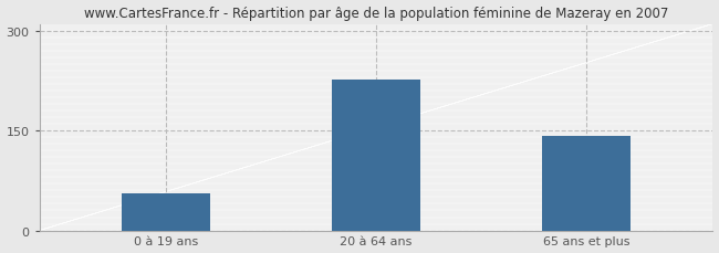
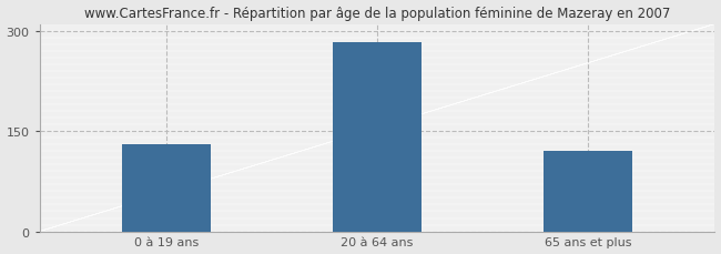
0 à 19 ans: 56 -> 130
20 à 64 ans: 226 -> 283
65 ans et plus: 142 -> 120
